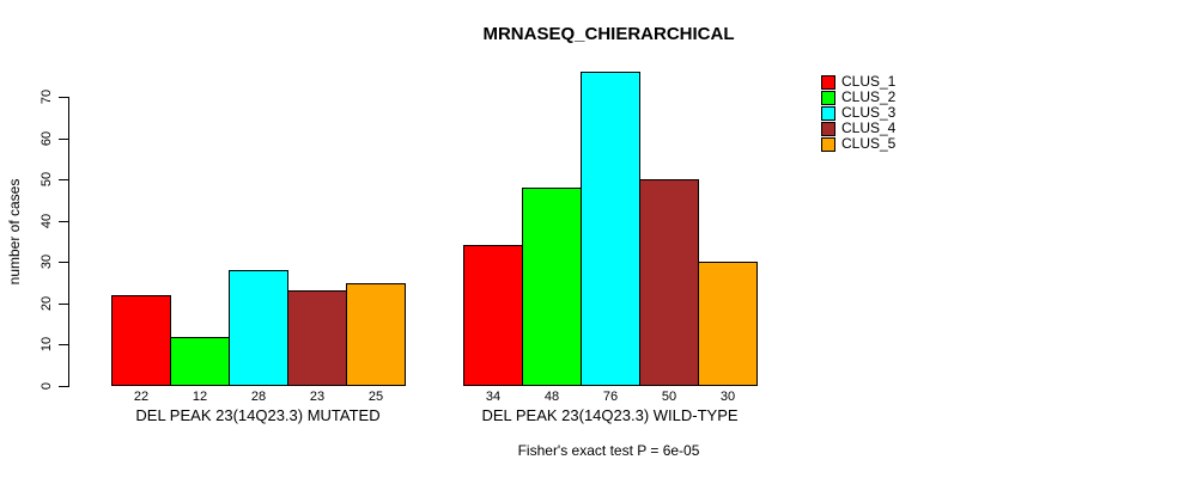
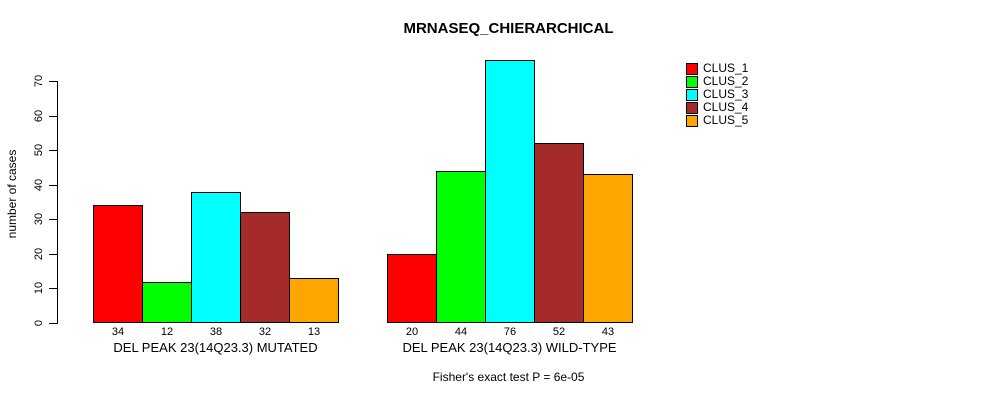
CLUS_1/DEL PEAK 23(14Q23.3) MUTATED: 22 -> 34
CLUS_3/DEL PEAK 23(14Q23.3) MUTATED: 28 -> 38
CLUS_4/DEL PEAK 23(14Q23.3) MUTATED: 23 -> 32
CLUS_5/DEL PEAK 23(14Q23.3) MUTATED: 25 -> 13
CLUS_1/DEL PEAK 23(14Q23.3) WILD-TYPE: 34 -> 20
CLUS_2/DEL PEAK 23(14Q23.3) WILD-TYPE: 48 -> 44
CLUS_4/DEL PEAK 23(14Q23.3) WILD-TYPE: 50 -> 52
CLUS_5/DEL PEAK 23(14Q23.3) WILD-TYPE: 30 -> 43
